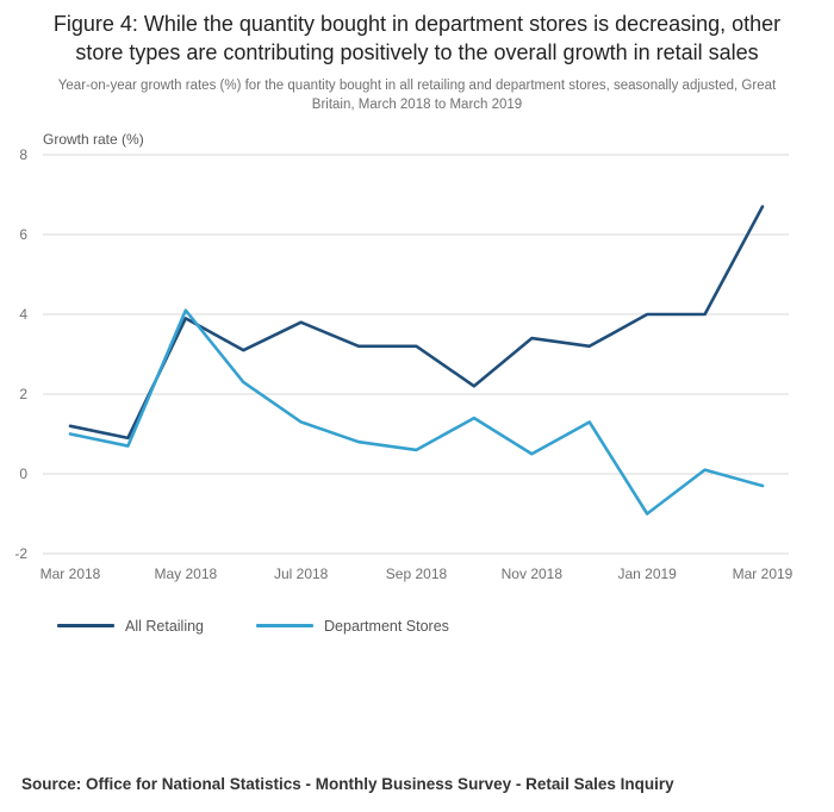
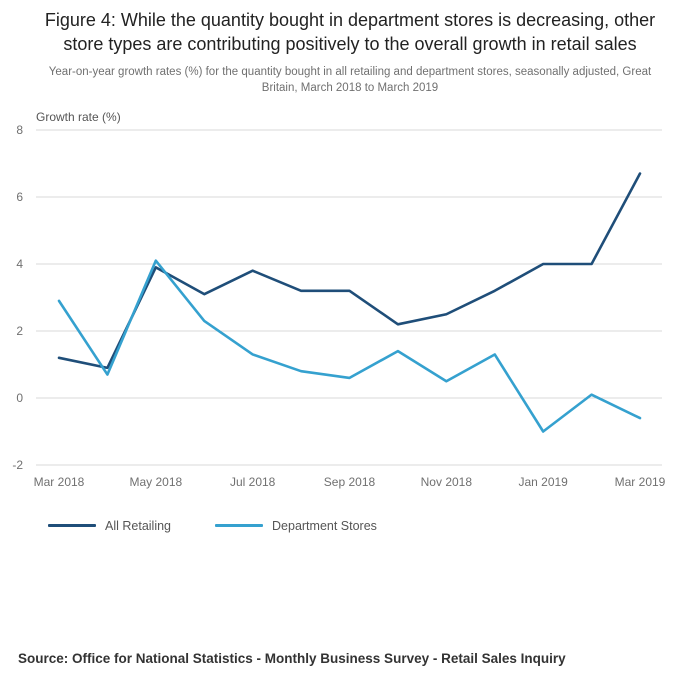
Department Stores/Mar 2018: 1.0 -> 2.9
All Retailing/Nov 2018: 3.4 -> 2.5
Department Stores/Mar 2019: -0.3 -> -0.6
